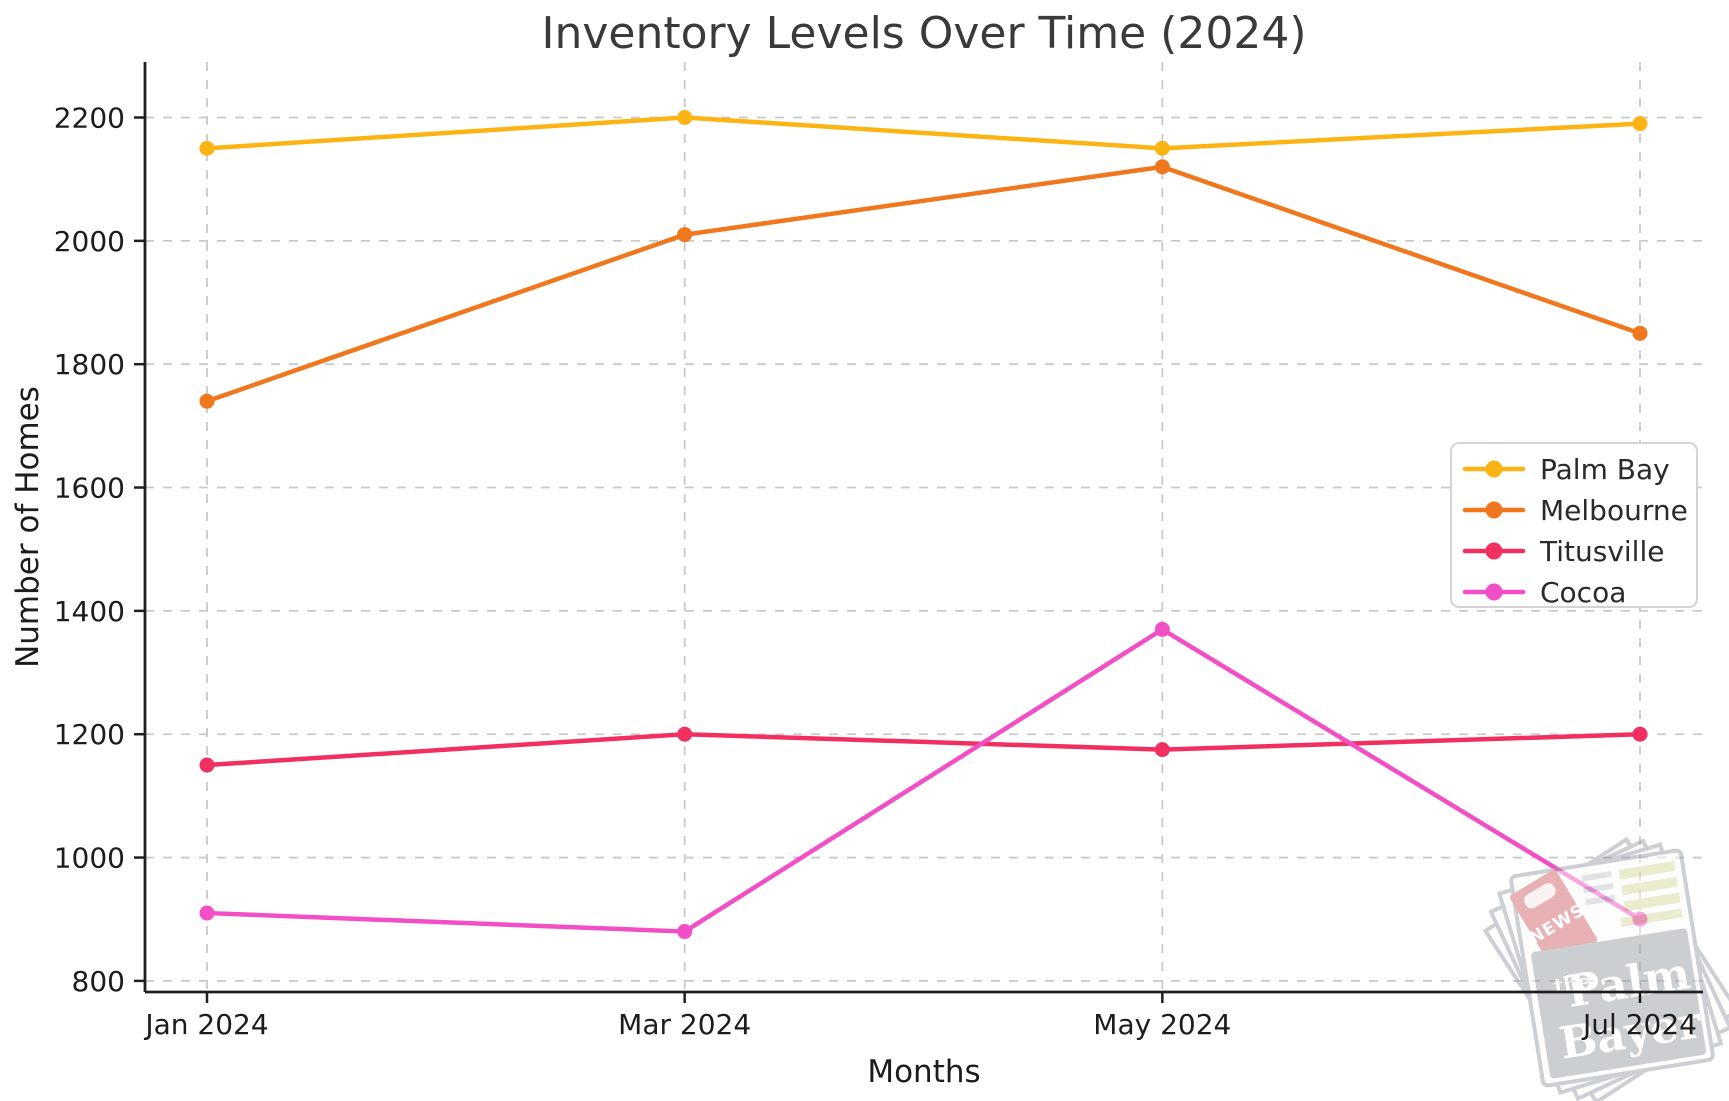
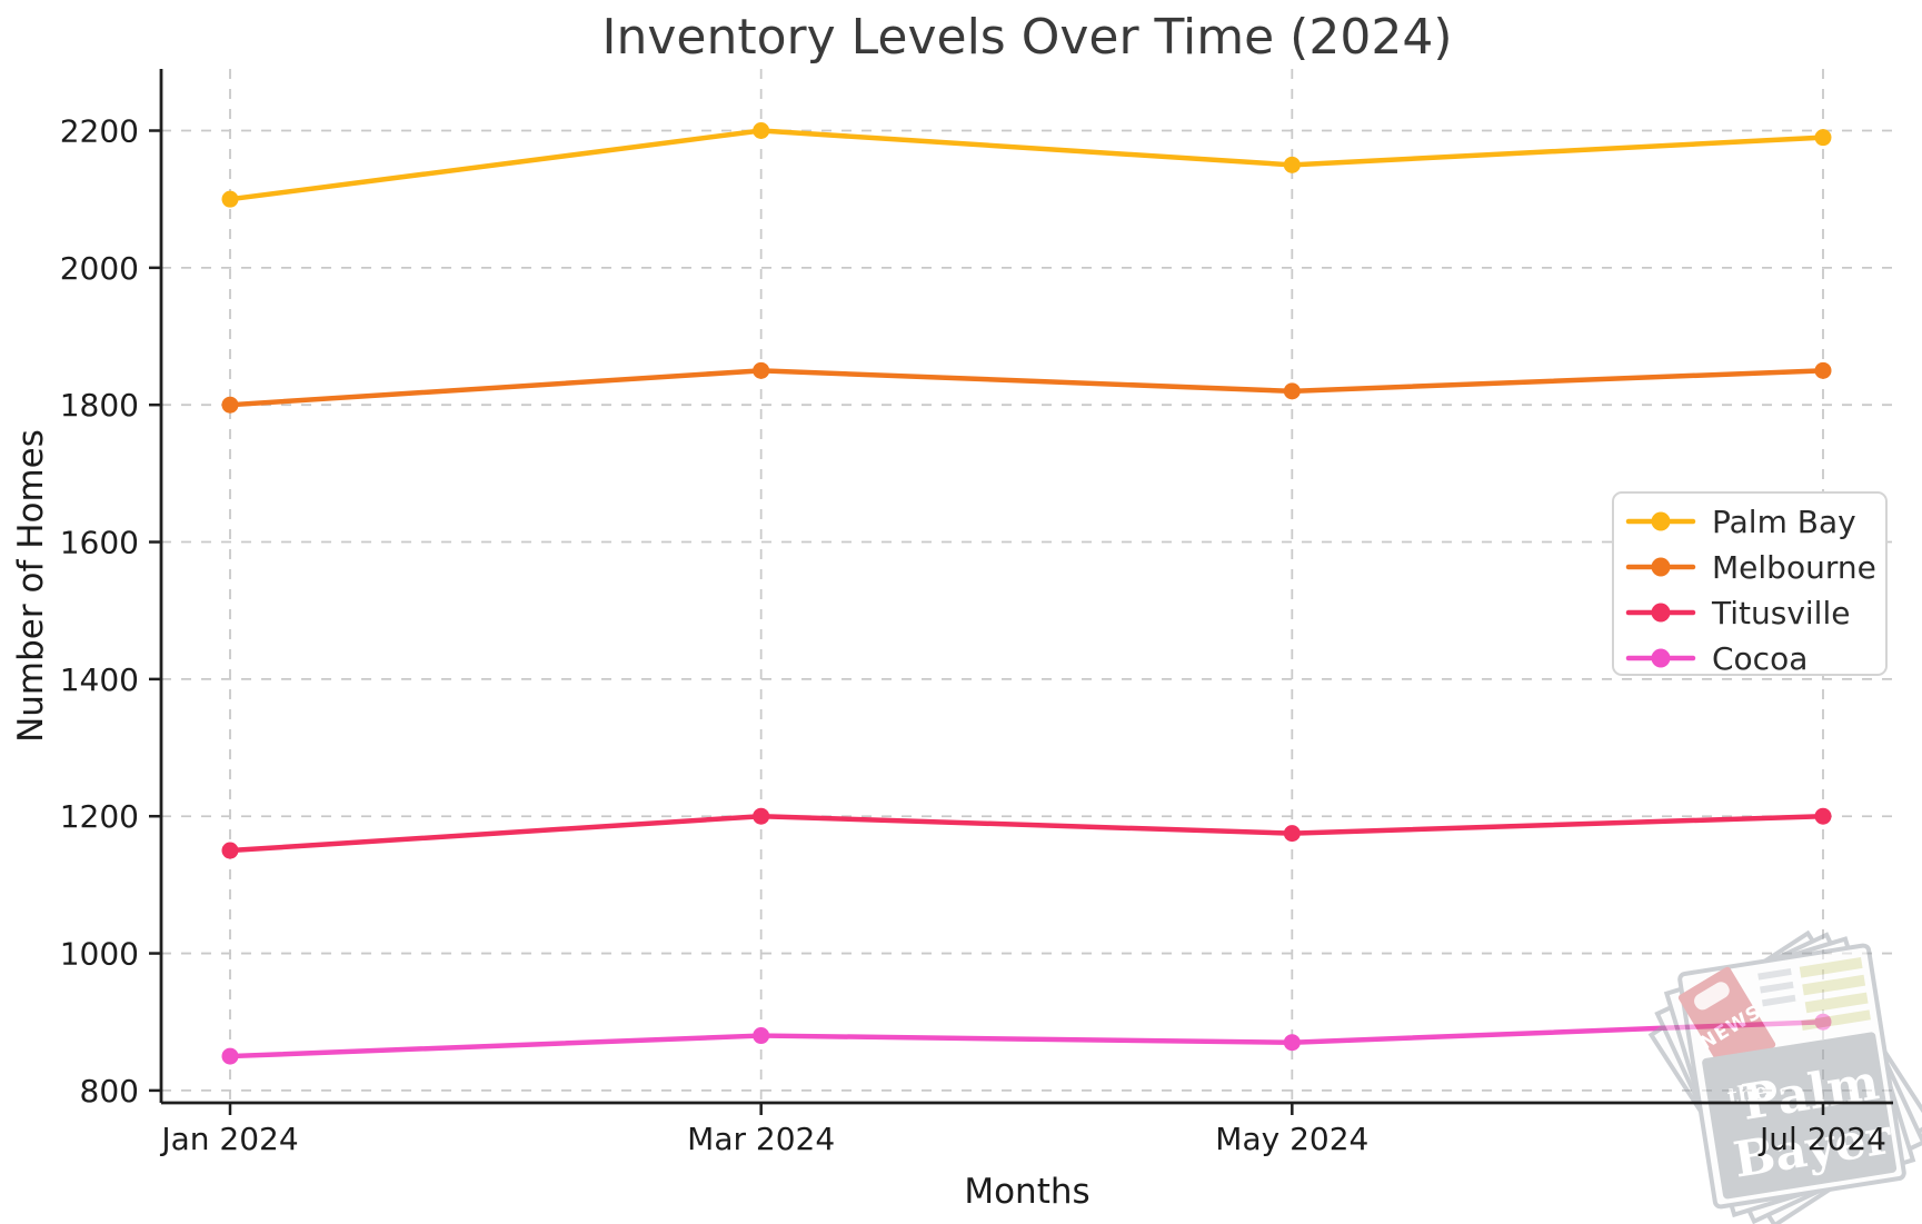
Palm Bay/Jan 2024: 2150 -> 2100
Melbourne/Jan 2024: 1740 -> 1800
Cocoa/Jan 2024: 910 -> 850
Melbourne/Mar 2024: 2010 -> 1850
Melbourne/May 2024: 2120 -> 1820
Cocoa/May 2024: 1370 -> 870
